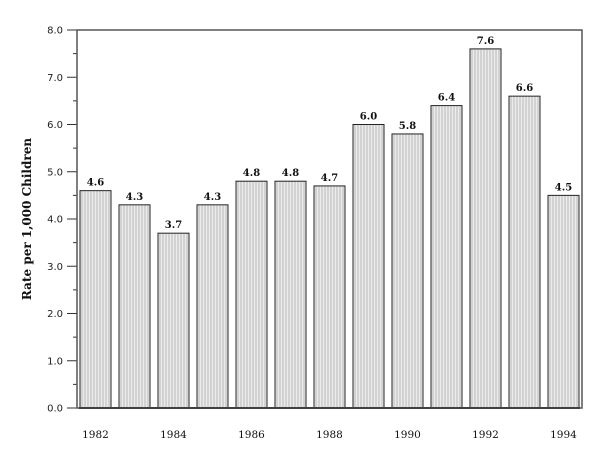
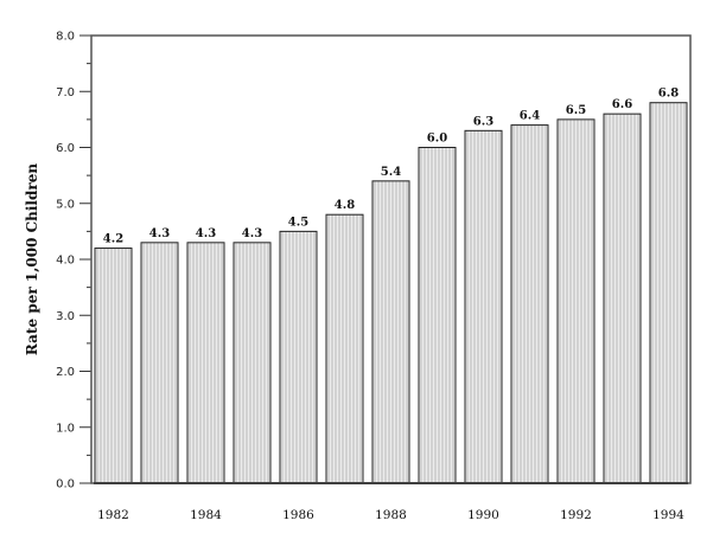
1982: 4.6 -> 4.2
1984: 3.7 -> 4.3
1986: 4.8 -> 4.5
1988: 4.7 -> 5.4
1990: 5.8 -> 6.3
1992: 7.6 -> 6.5
1994: 4.5 -> 6.8
